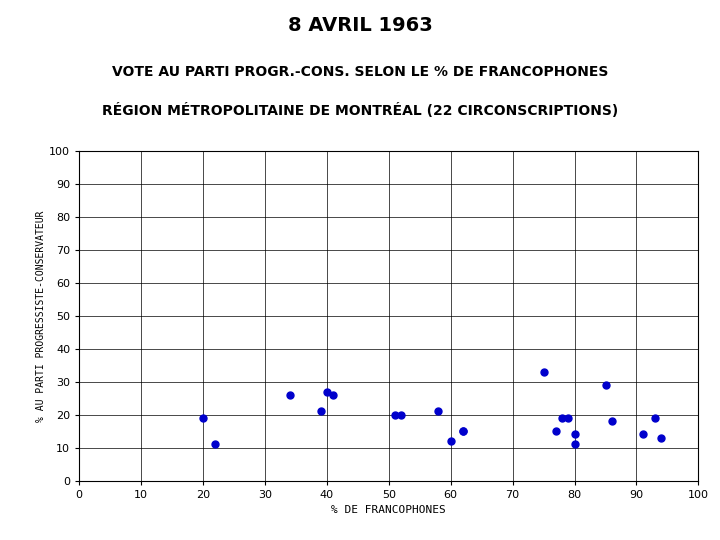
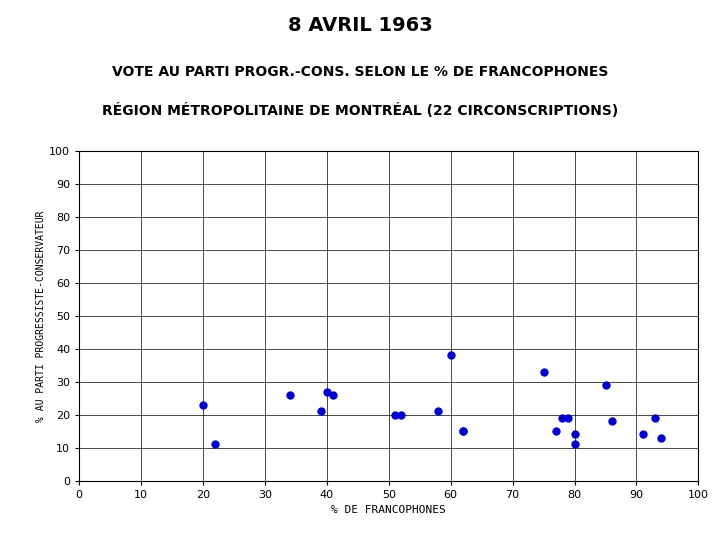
20: 19 -> 23
60: 12 -> 38
